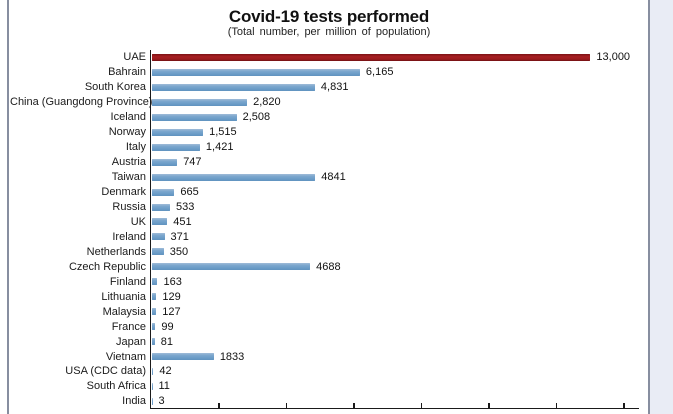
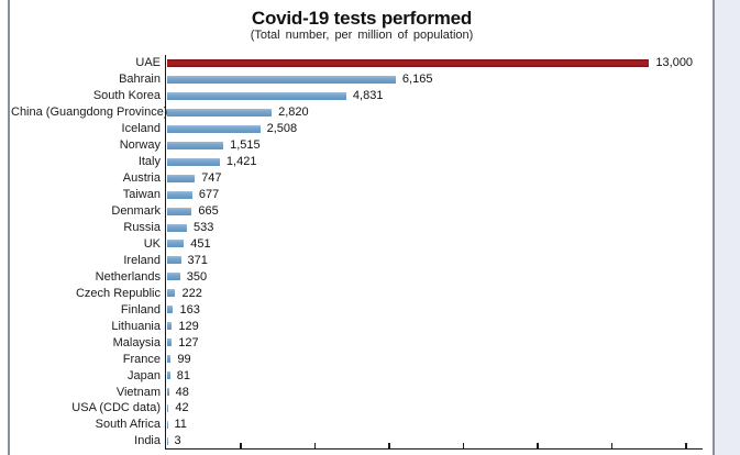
Taiwan: 4841 -> 677
Czech Republic: 4688 -> 222
Vietnam: 1833 -> 48
